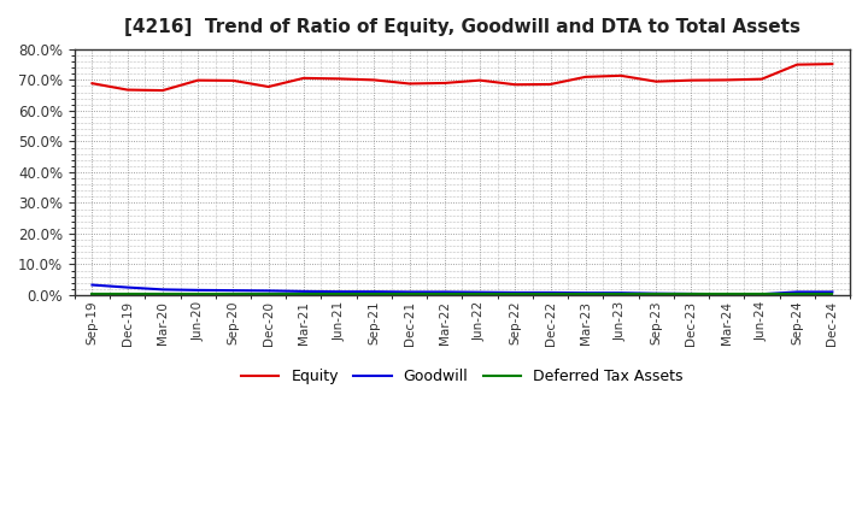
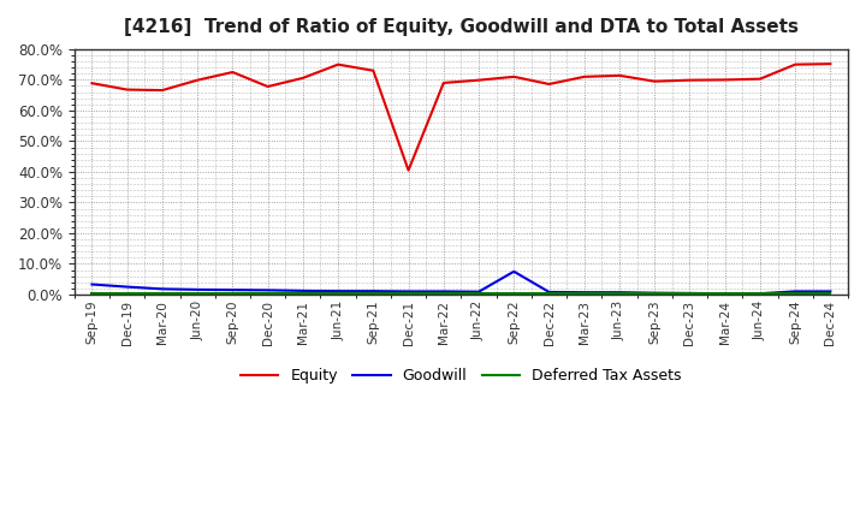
Equity/Sep-20: 69.8% -> 72.5%
Equity/Jun-21: 70.4% -> 75.0%
Equity/Sep-21: 70.0% -> 73.0%
Equity/Dec-21: 68.8% -> 40.5%
Equity/Sep-22: 68.5% -> 71.0%
Goodwill/Sep-22: 0.8% -> 7.5%
